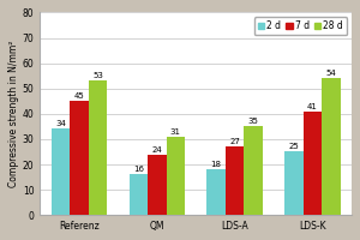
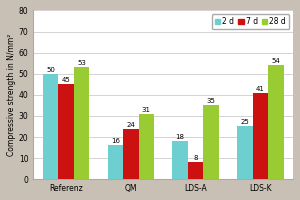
2 d/Referenz: 34 -> 50
7 d/LDS-A: 27 -> 8
